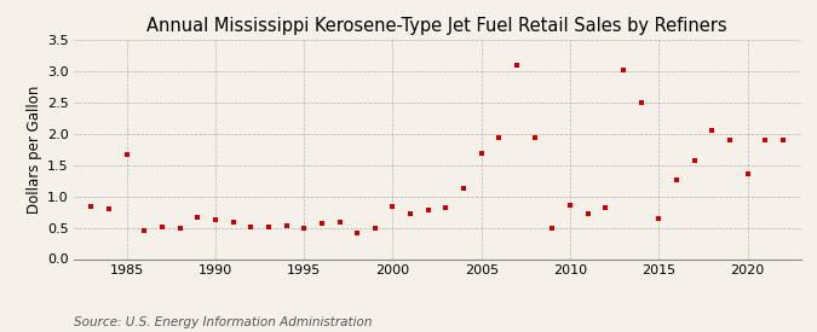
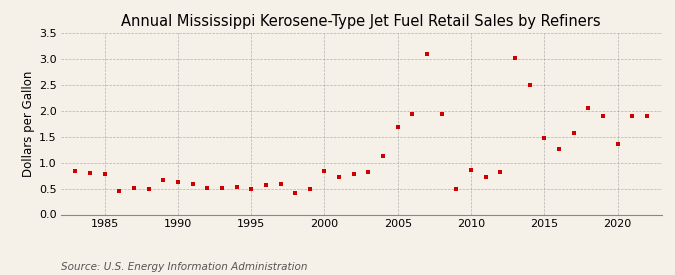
1985: 1.66 -> 0.78
2015: 0.64 -> 1.48
